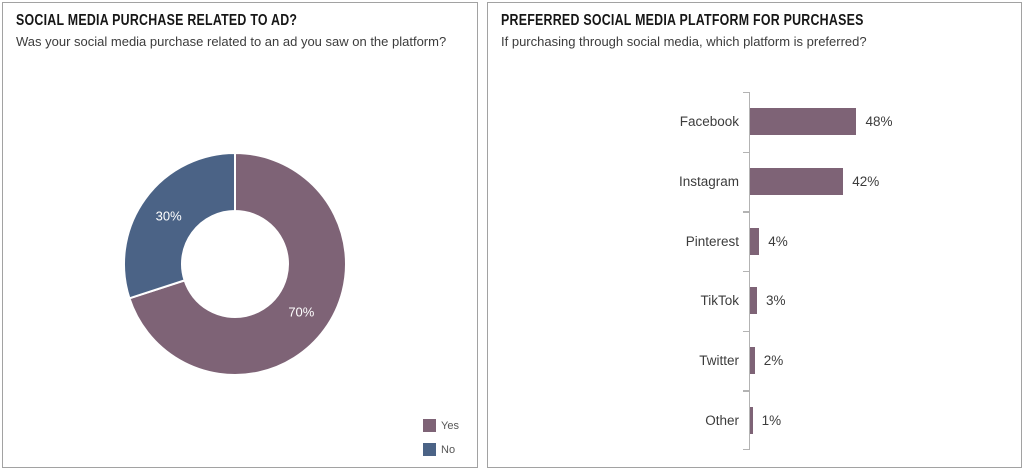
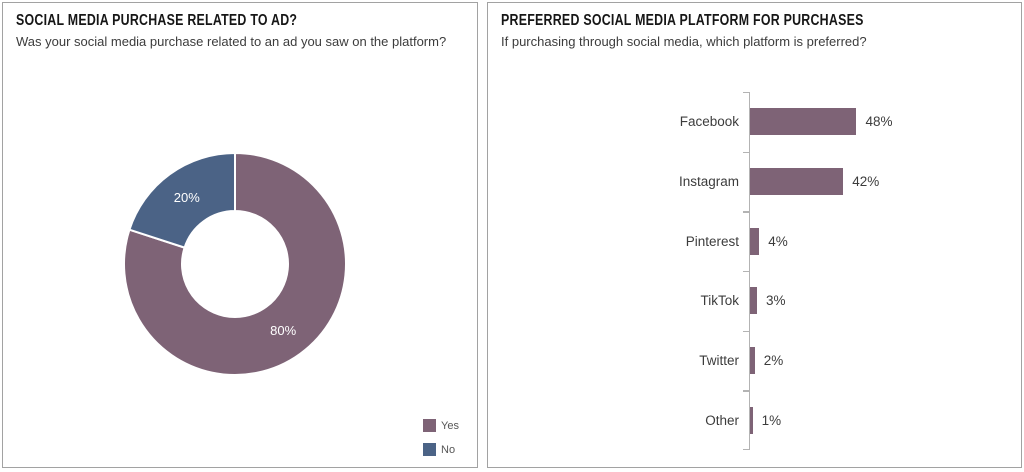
SOCIAL MEDIA PURCHASE RELATED TO AD?/Yes: 70% -> 80%
SOCIAL MEDIA PURCHASE RELATED TO AD?/No: 30% -> 20%
